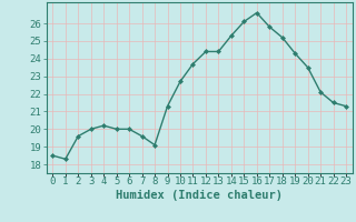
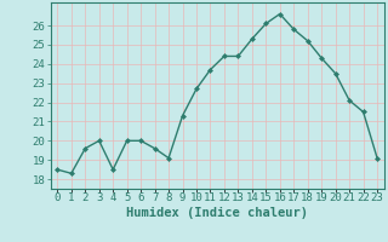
4: 20.2 -> 18.5
23: 21.3 -> 19.1
